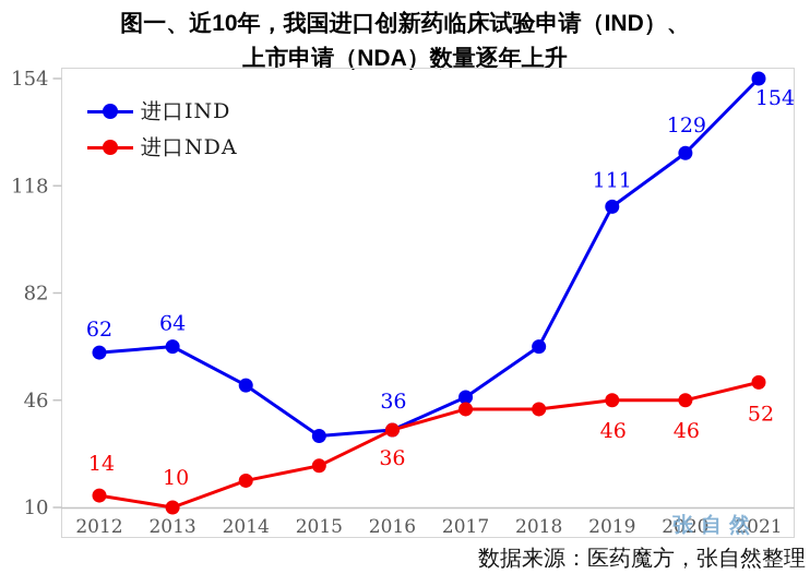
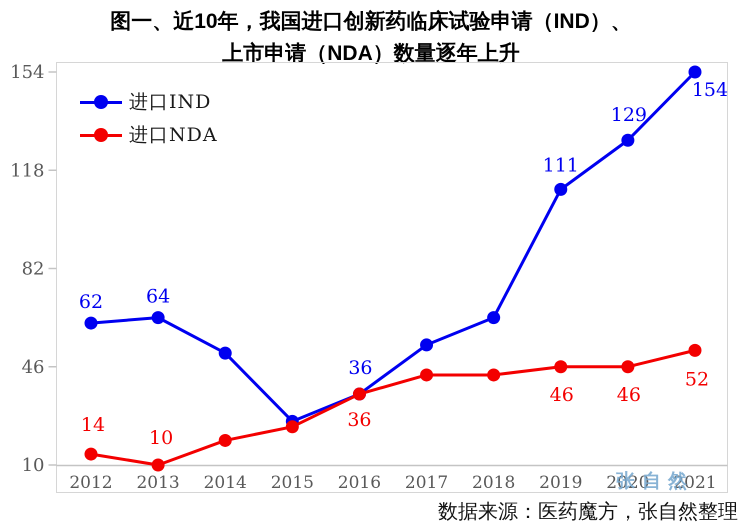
进口IND/2015: 34 -> 26
进口IND/2017: 47 -> 54
